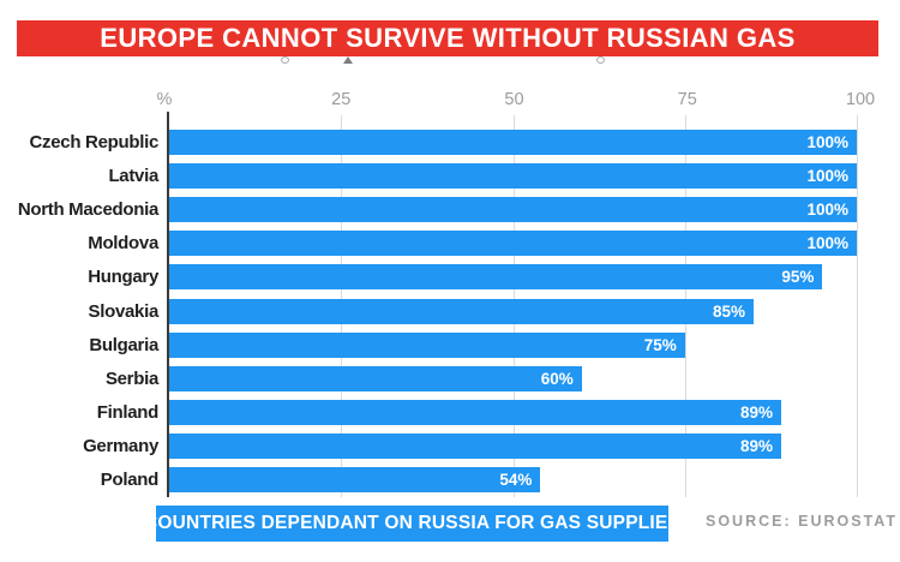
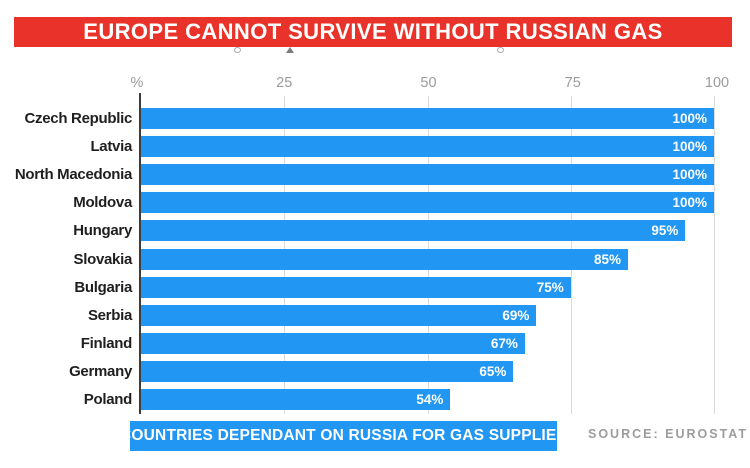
Serbia: 60% -> 69%
Finland: 89% -> 67%
Germany: 89% -> 65%
